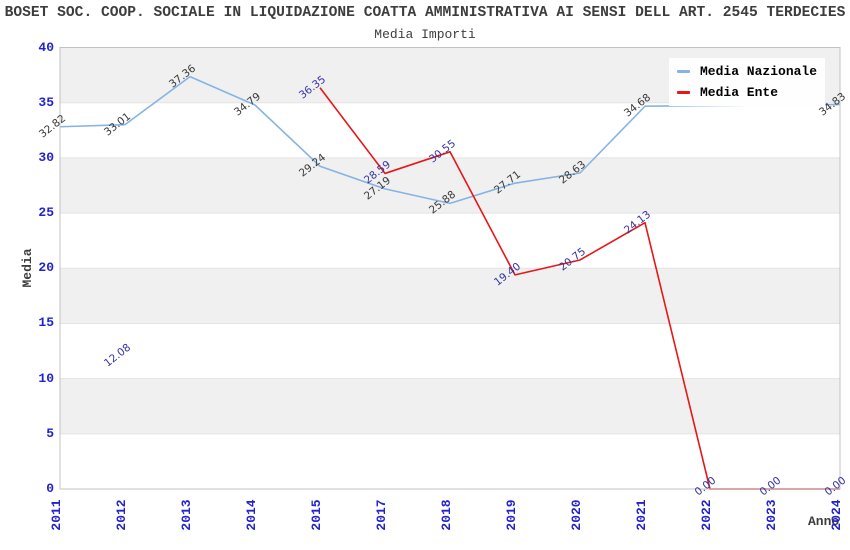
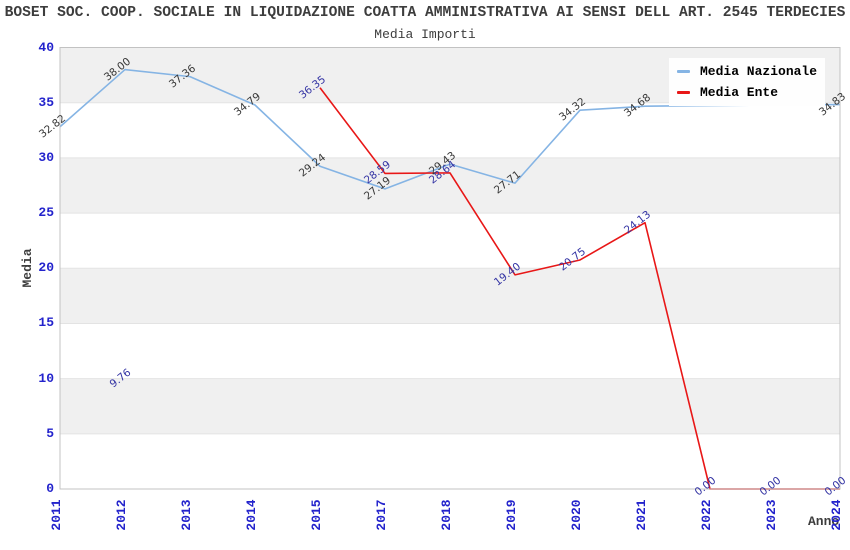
Media Nazionale/2012: 33.01 -> 38.00
Media Ente/2012: 12.08 -> 9.76
Media Nazionale/2018: 25.88 -> 29.43
Media Ente/2018: 30.55 -> 28.64
Media Nazionale/2020: 28.63 -> 34.32
